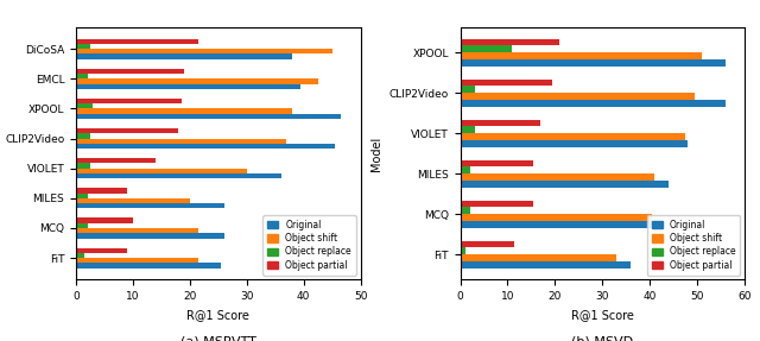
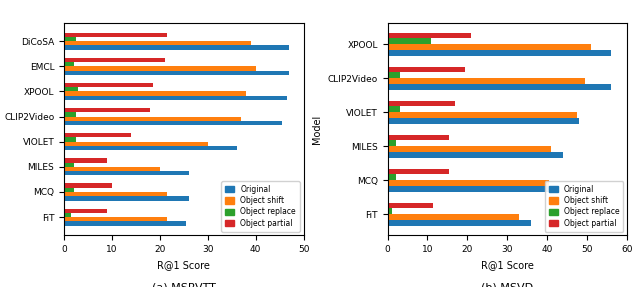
Object shift/DiCoSA: 45.0 -> 39.0
Original/DiCoSA: 38.0 -> 47.0
Object partial/EMCL: 19.0 -> 21.0
Object shift/EMCL: 42.5 -> 40.0
Original/EMCL: 39.5 -> 47.0
